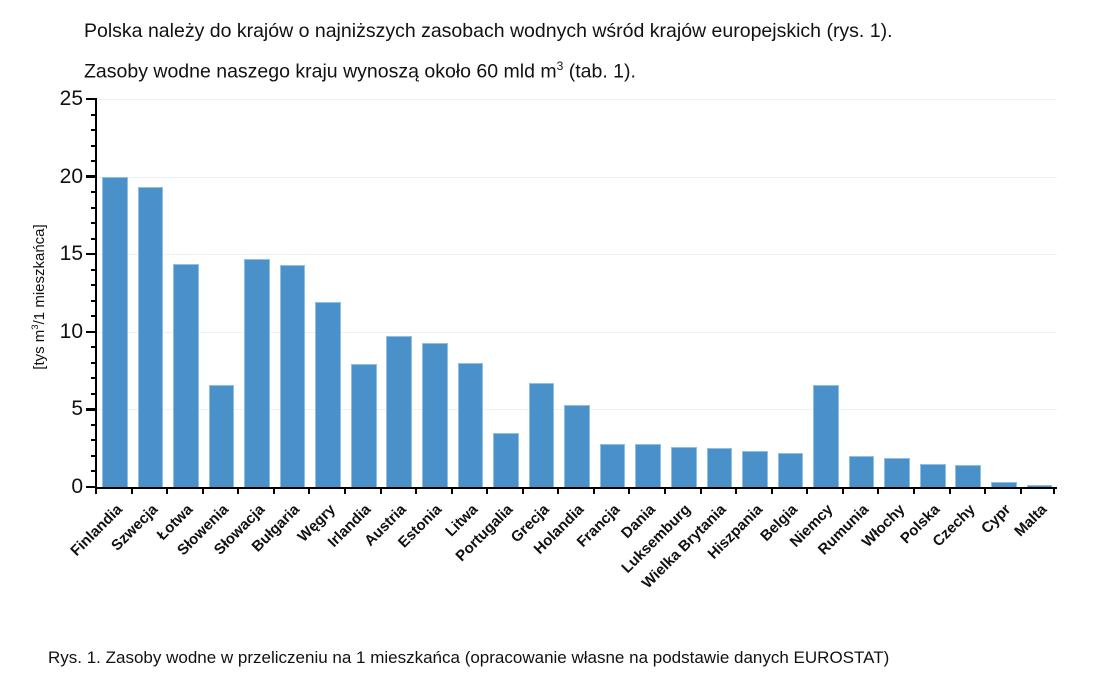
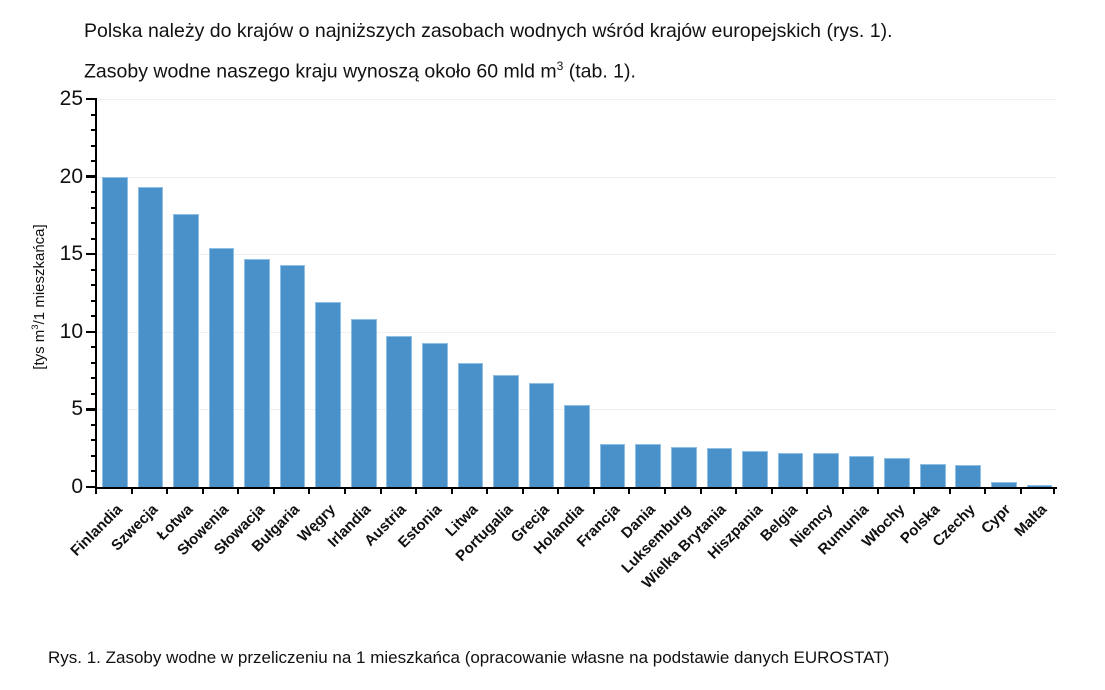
Łotwa: 14.4 -> 17.6
Słowenia: 6.6 -> 15.4
Irlandia: 7.9 -> 10.8
Portugalia: 3.5 -> 7.2
Niemcy: 6.6 -> 2.2
